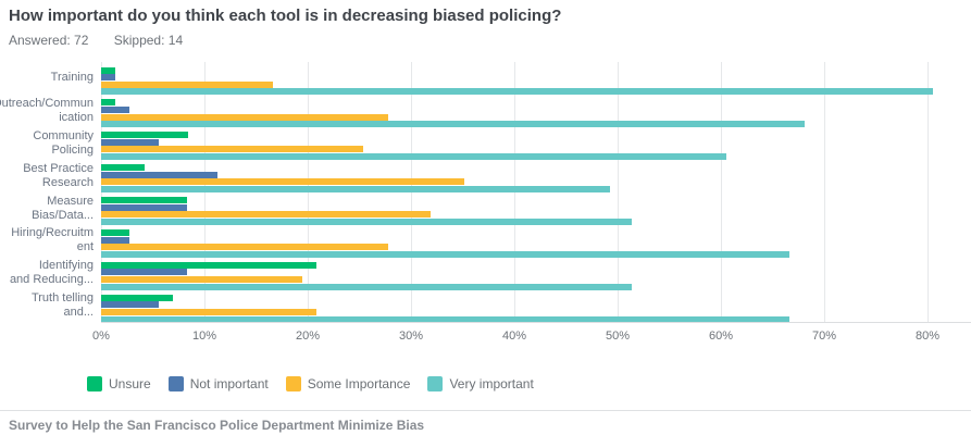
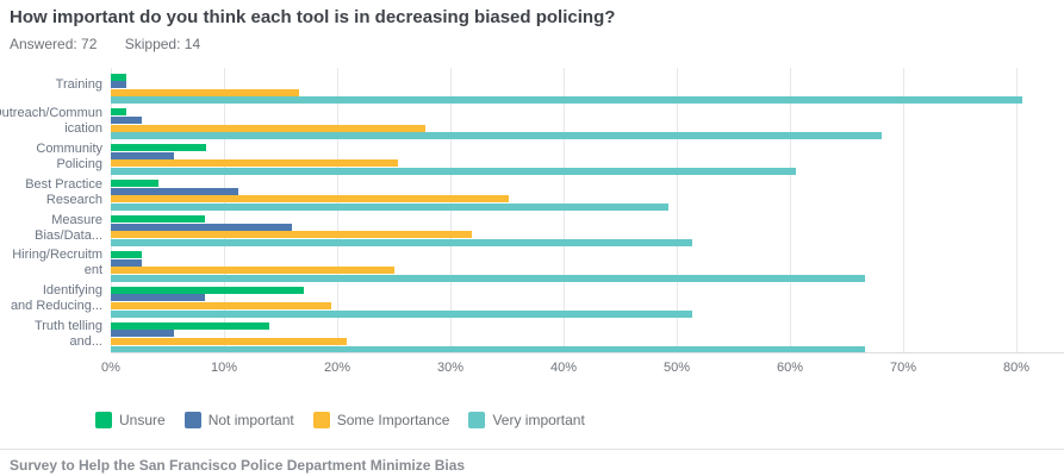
Not important/Measure Bias/Data...: 8% -> 16%
Some Importance/Hiring/Recruitment: 28% -> 25%
Unsure/Identifying and Reducing...: 21% -> 17%
Unsure/Truth telling and...: 7% -> 14%
